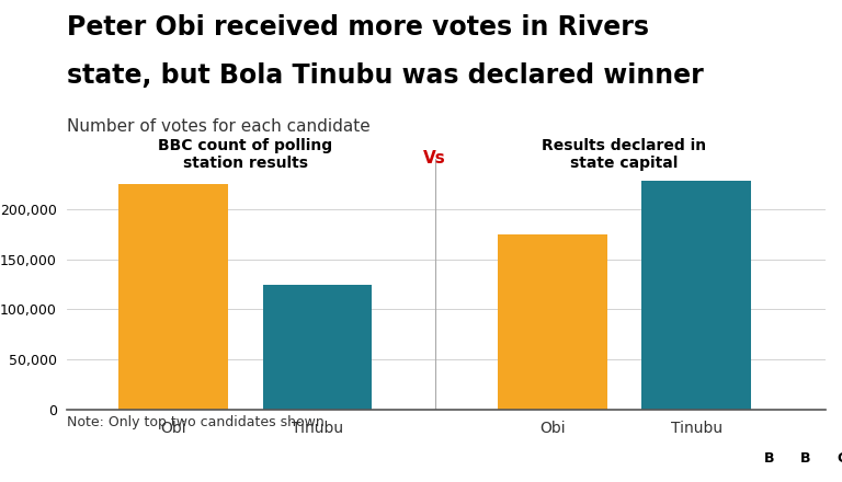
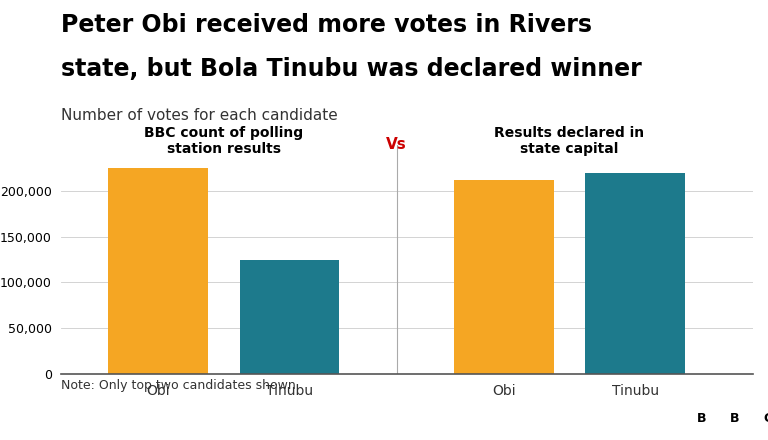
Obi: 175,000 -> 212,000
Tinubu: 228,000 -> 220,000
